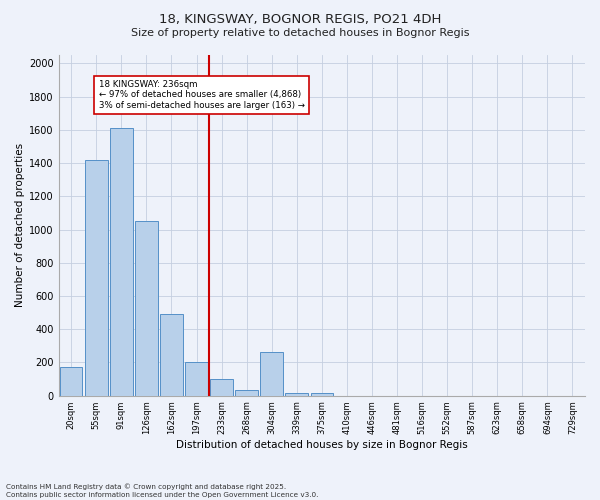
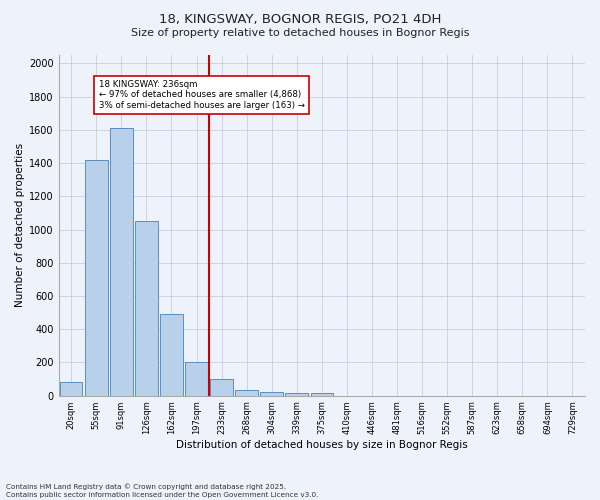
20sqm: 170 -> 80
304sqm: 260 -> 20
